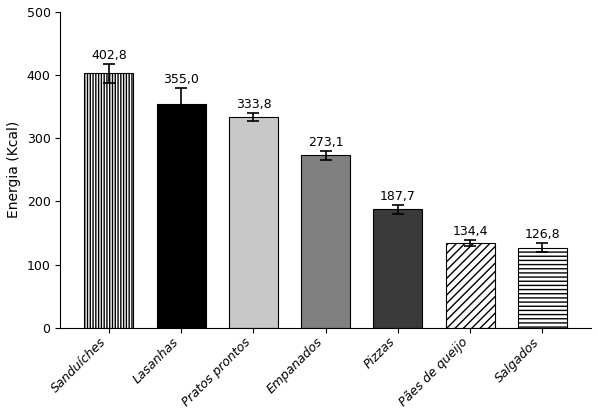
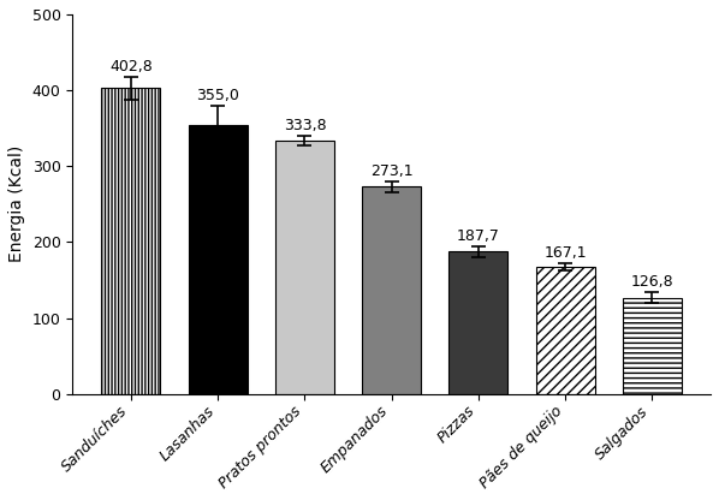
Pães de queijo: 134,4 -> 167,1
